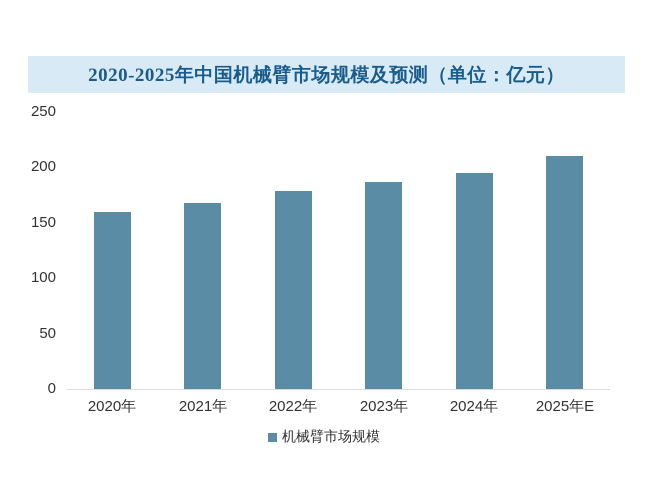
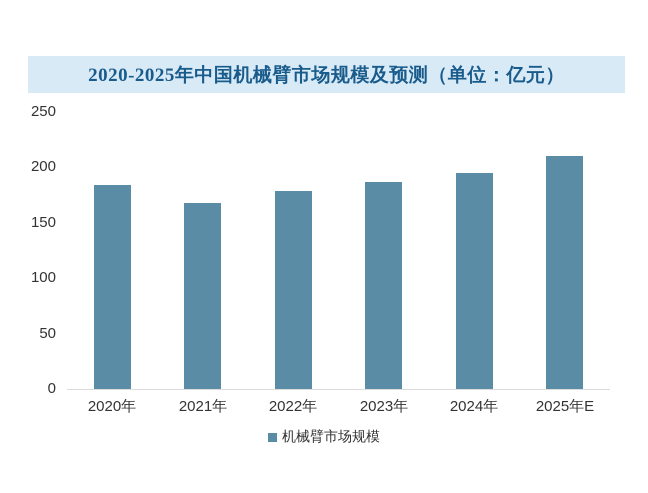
2020年: 160 -> 184
